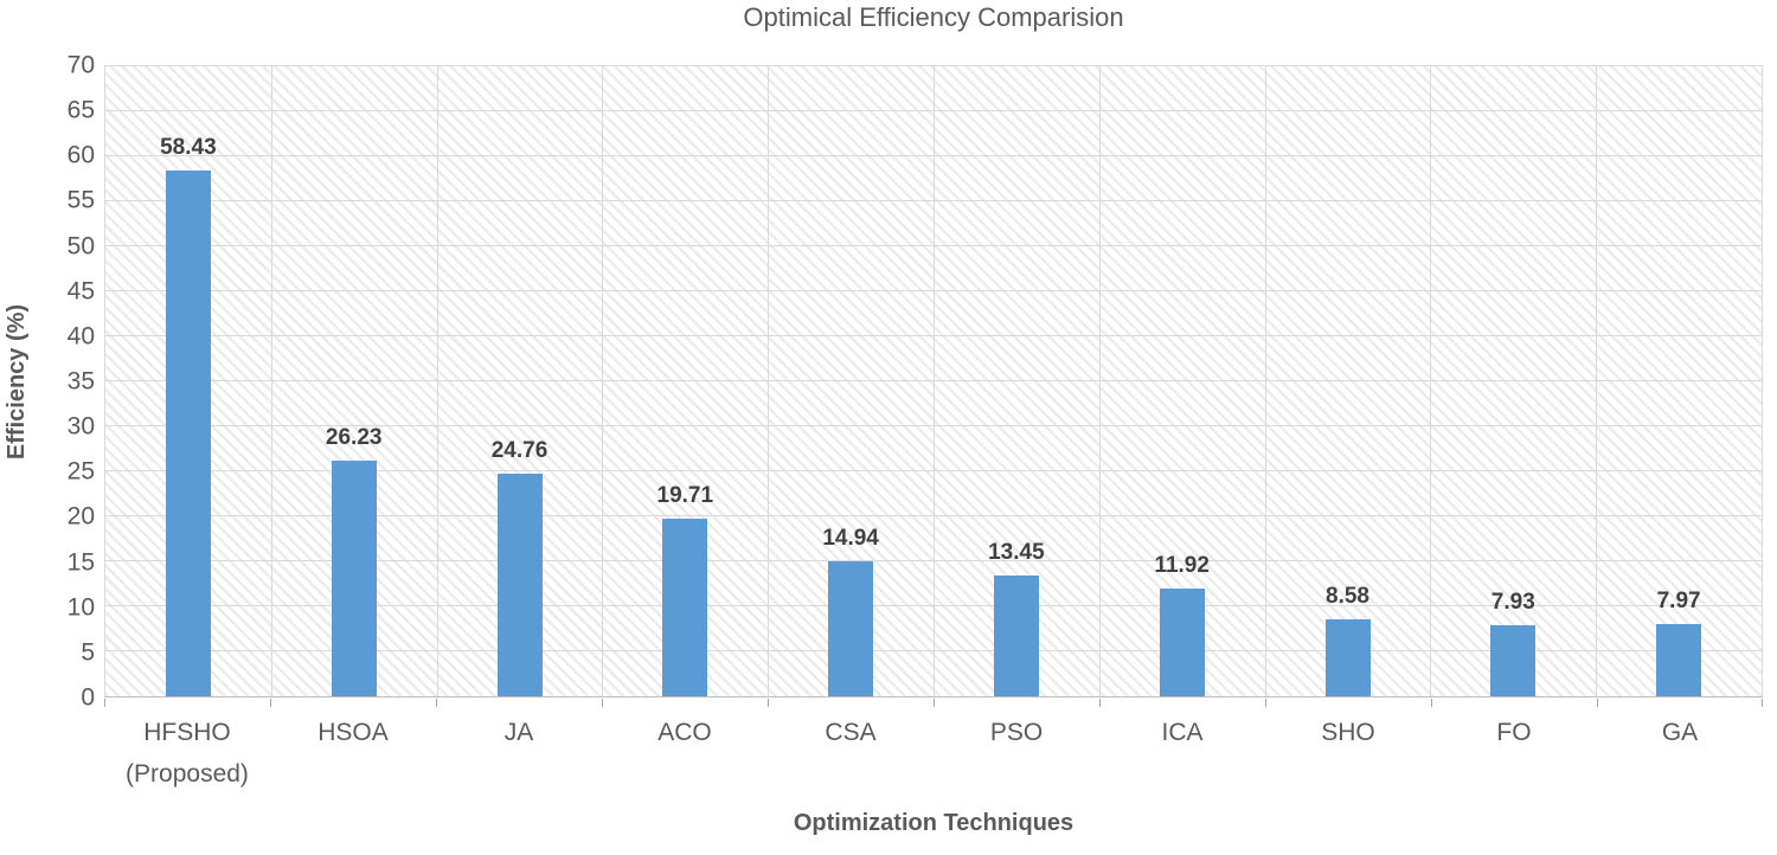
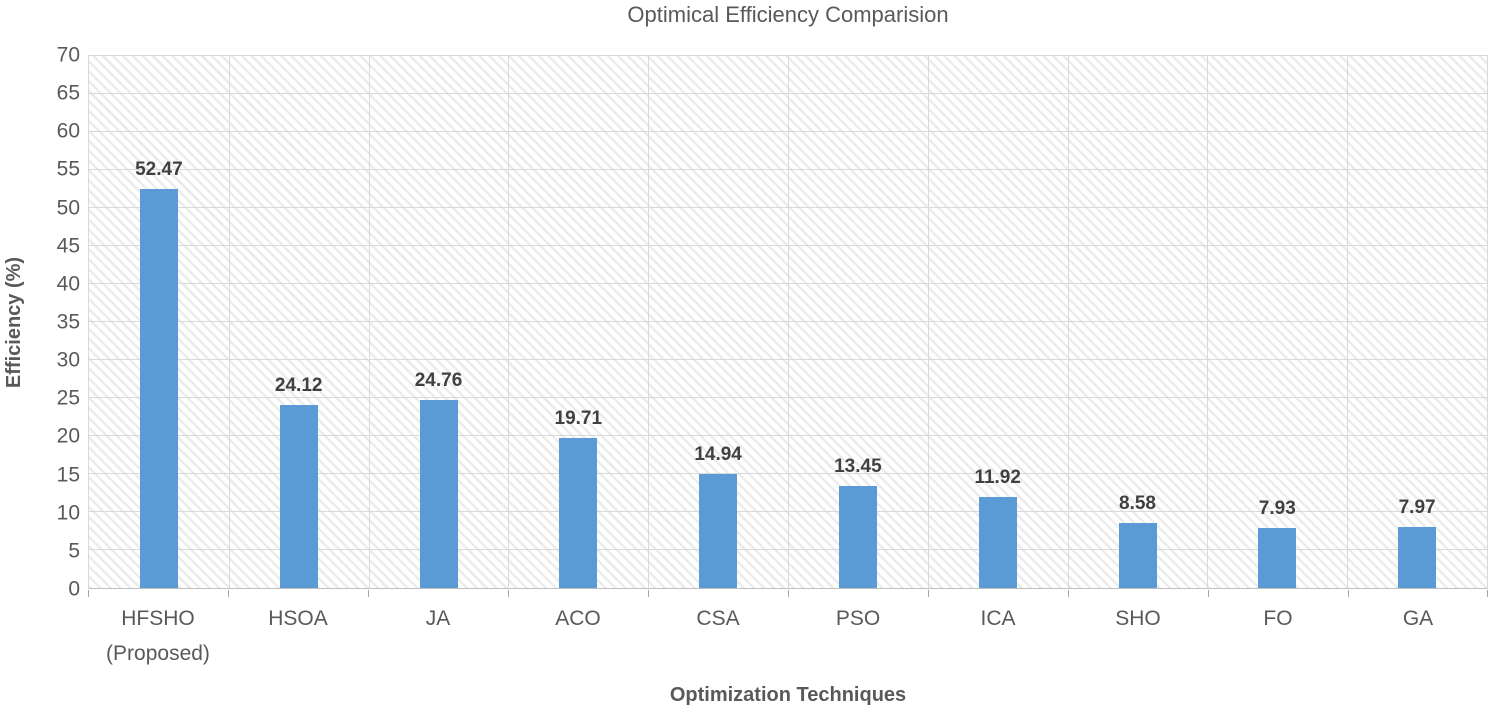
HFSHO (Proposed): 58.43 -> 52.47
HSOA: 26.23 -> 24.12
